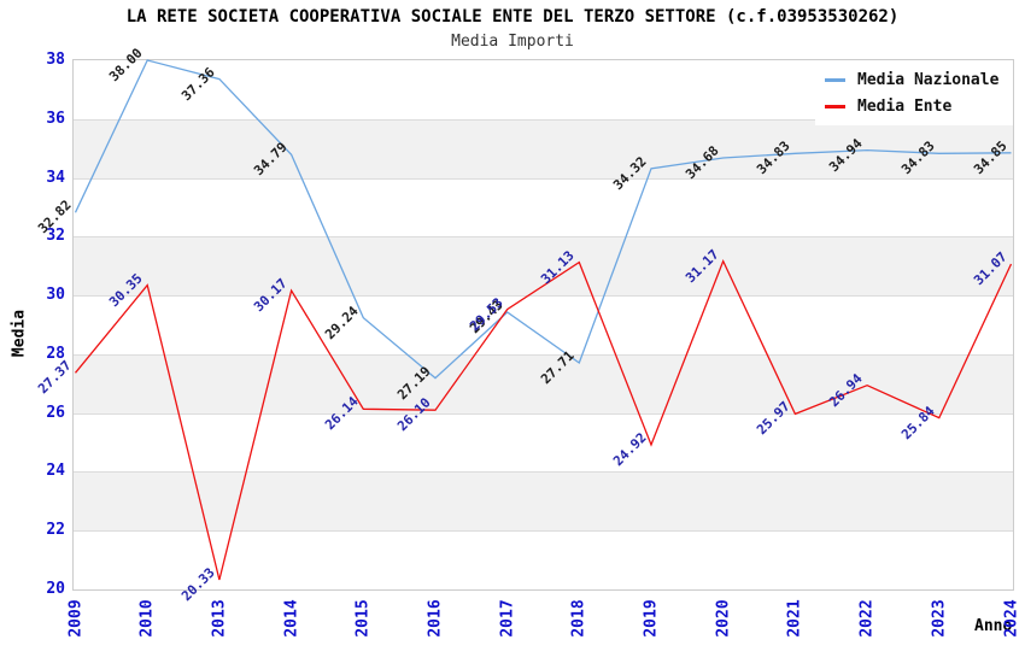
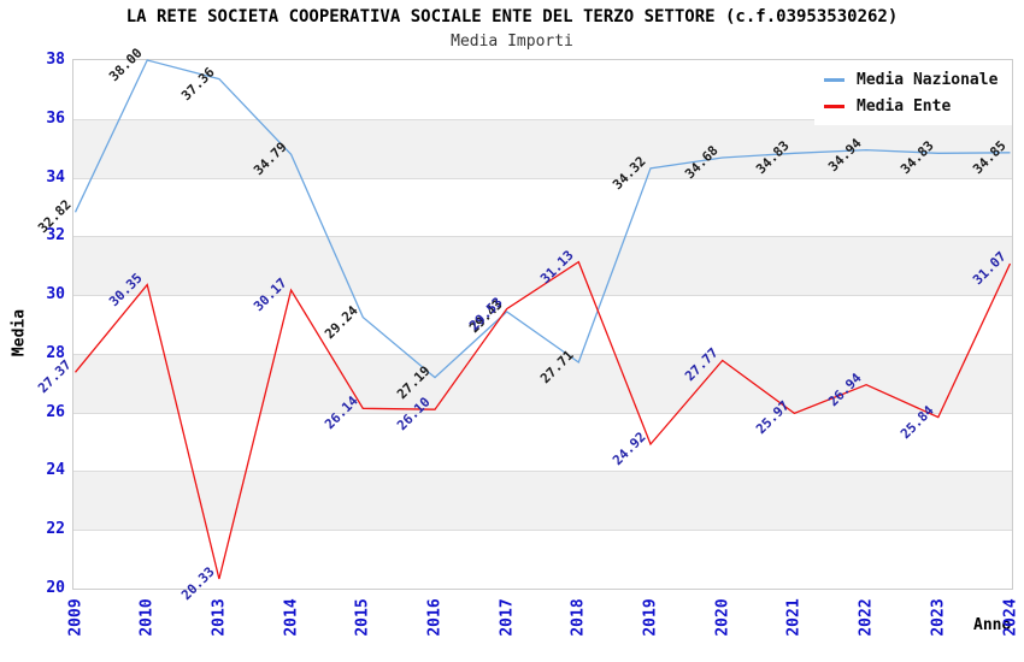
Media Ente/2020: 31.17 -> 27.77
